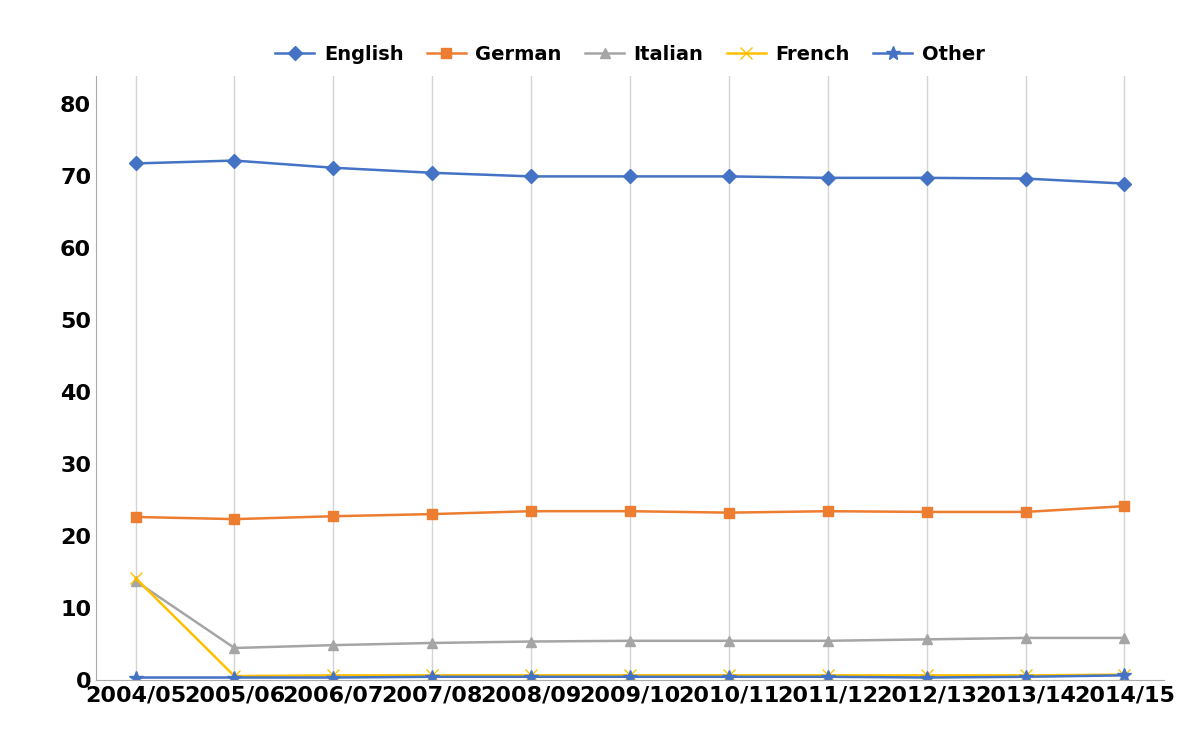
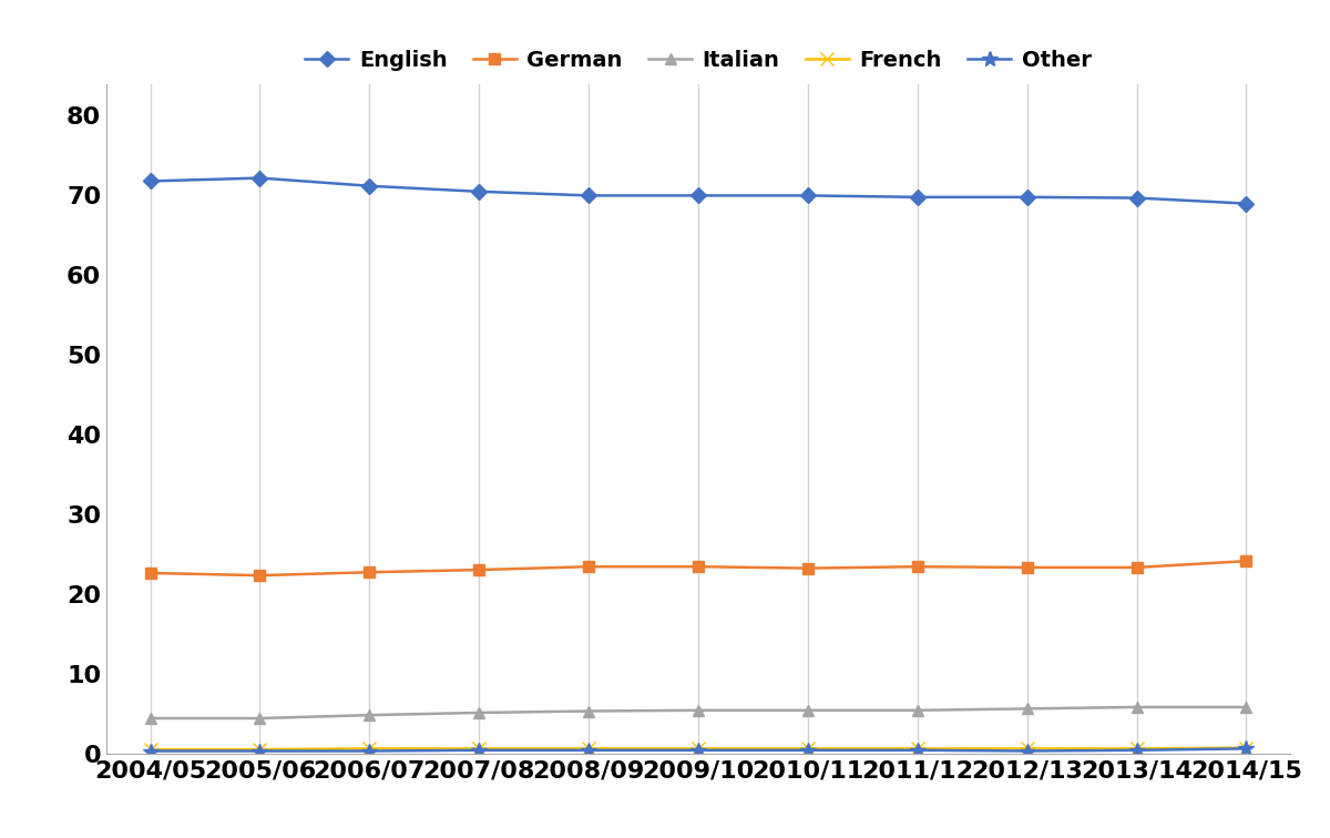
Italian/2004/05: 13.8 -> 4.5
French/2004/05: 14.2 -> 0.6
